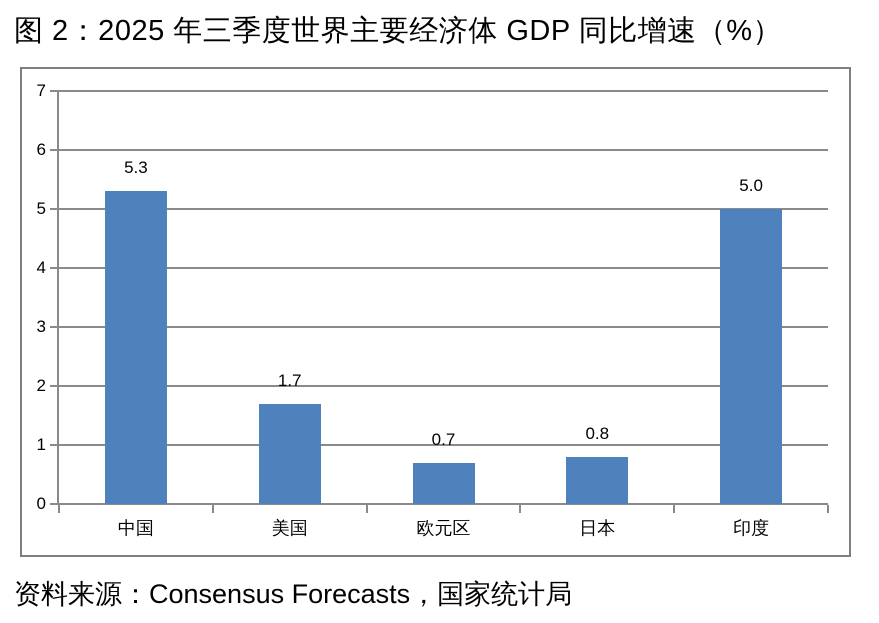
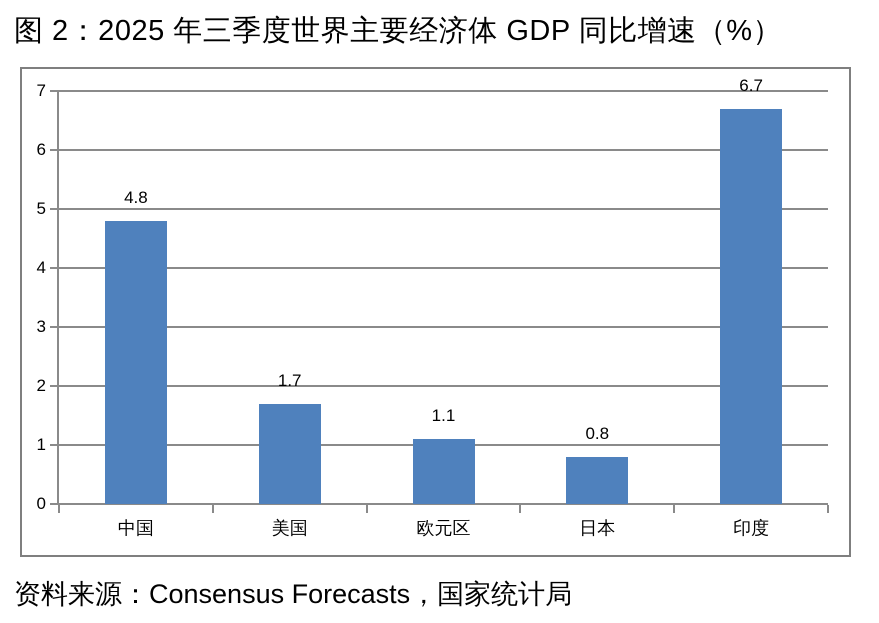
中国: 5.3 -> 4.8
欧元区: 0.7 -> 1.1
印度: 5.0 -> 6.7
